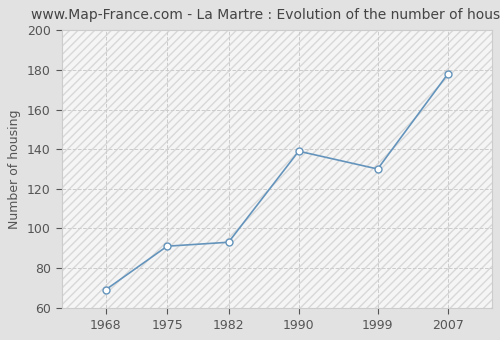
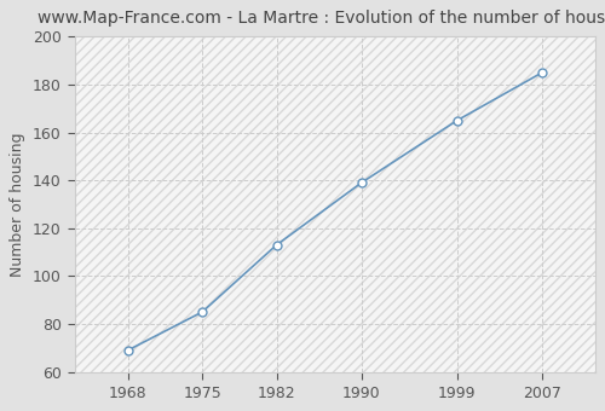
1975: 91 -> 85
1982: 93 -> 113
1999: 130 -> 165
2007: 178 -> 185
